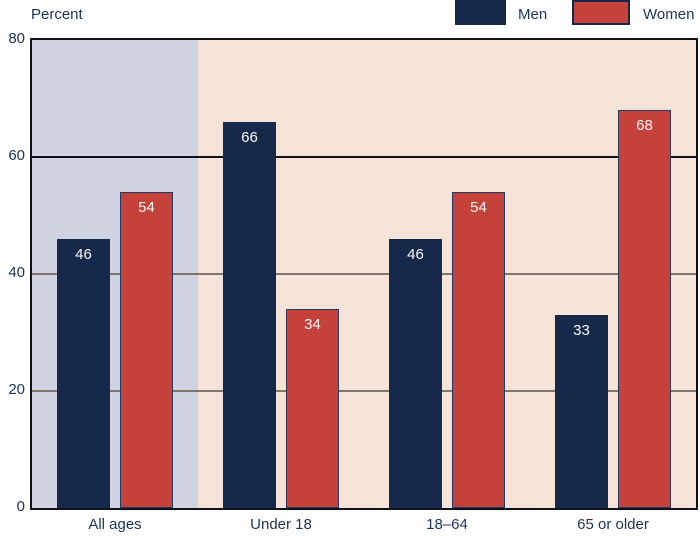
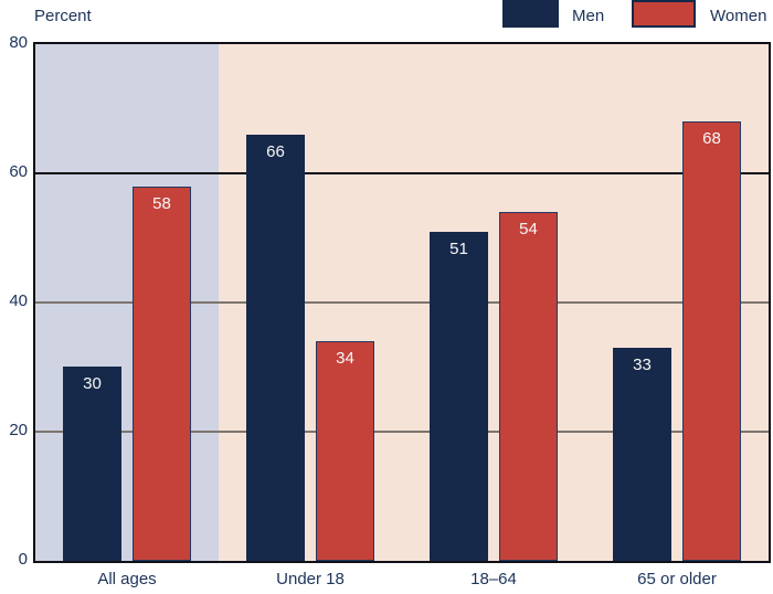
Men/All ages: 46 -> 30
Women/All ages: 54 -> 58
Men/18–64: 46 -> 51
